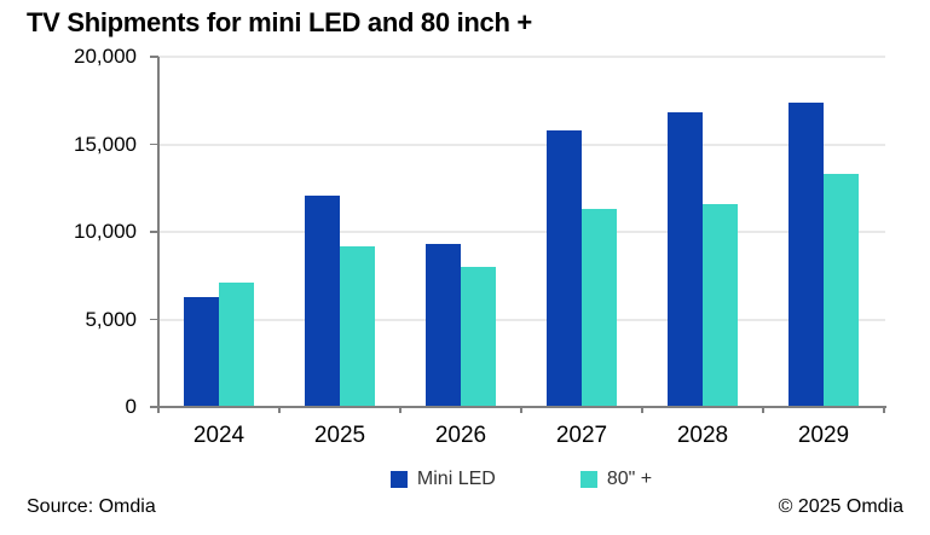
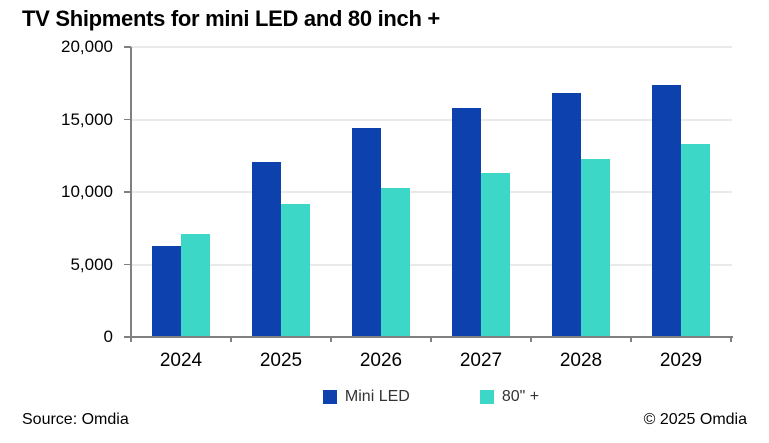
Mini LED/2026: 9300 -> 14400
80" +/2026: 8000 -> 10300
80" +/2028: 11600 -> 12300
